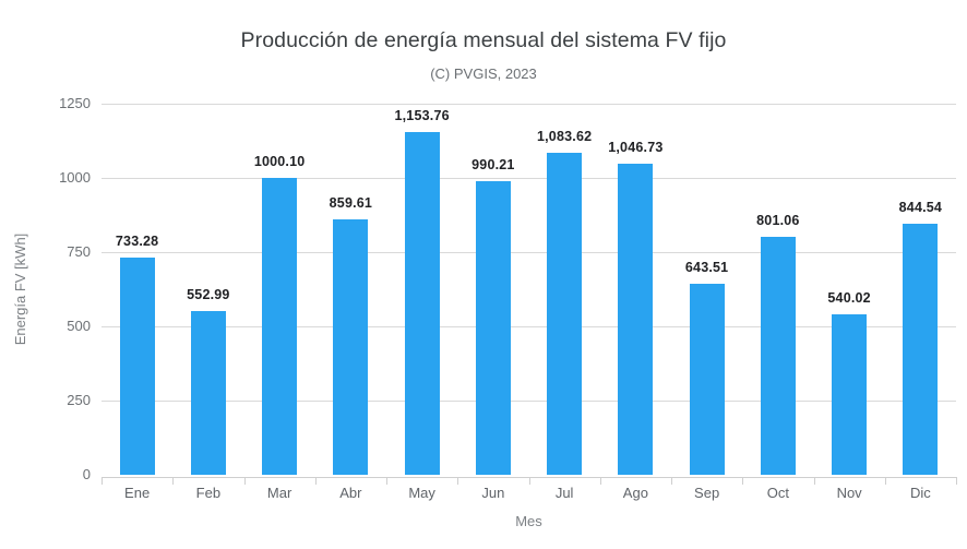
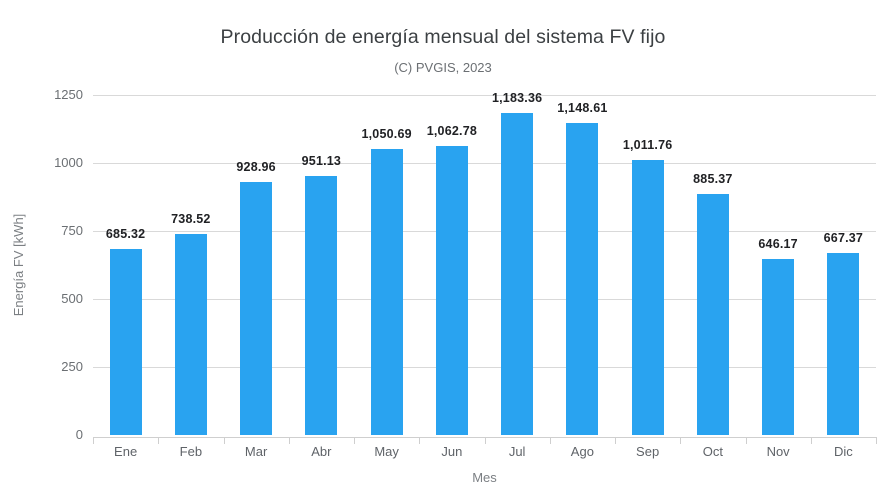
Ene: 733.28 -> 685.32
Feb: 552.99 -> 738.52
Mar: 1000.10 -> 928.96
Abr: 859.61 -> 951.13
May: 1,153.76 -> 1,050.69
Jun: 990.21 -> 1,062.78
Jul: 1,083.62 -> 1,183.36
Ago: 1,046.73 -> 1,148.61
Sep: 643.51 -> 1,011.76
Oct: 801.06 -> 885.37
Nov: 540.02 -> 646.17
Dic: 844.54 -> 667.37
